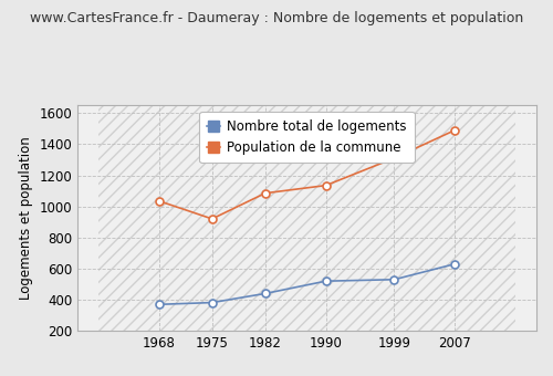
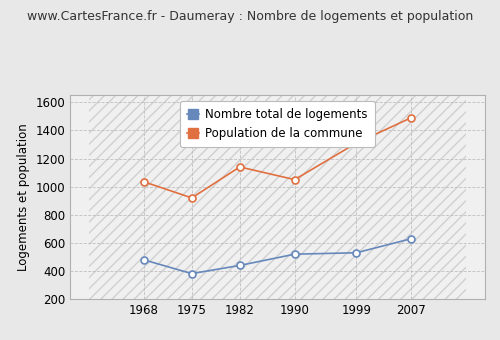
Nombre total de logements/1968: 370 -> 480
Population de la commune/1982: 1080 -> 1140
Population de la commune/1990: 1140 -> 1050
